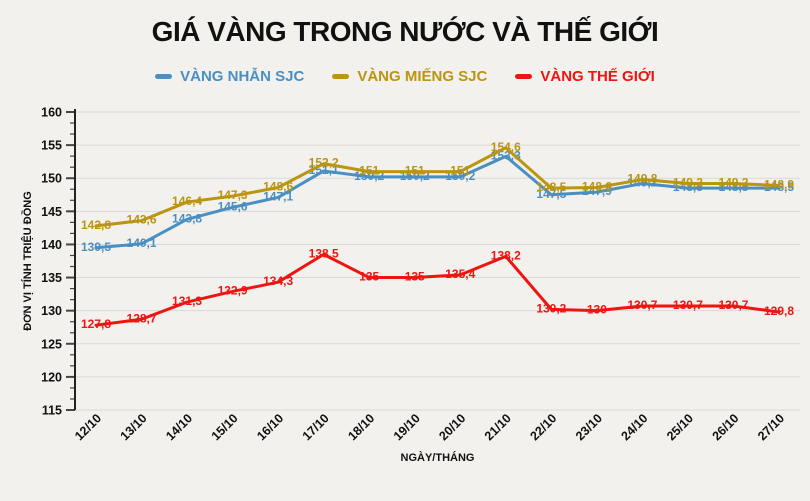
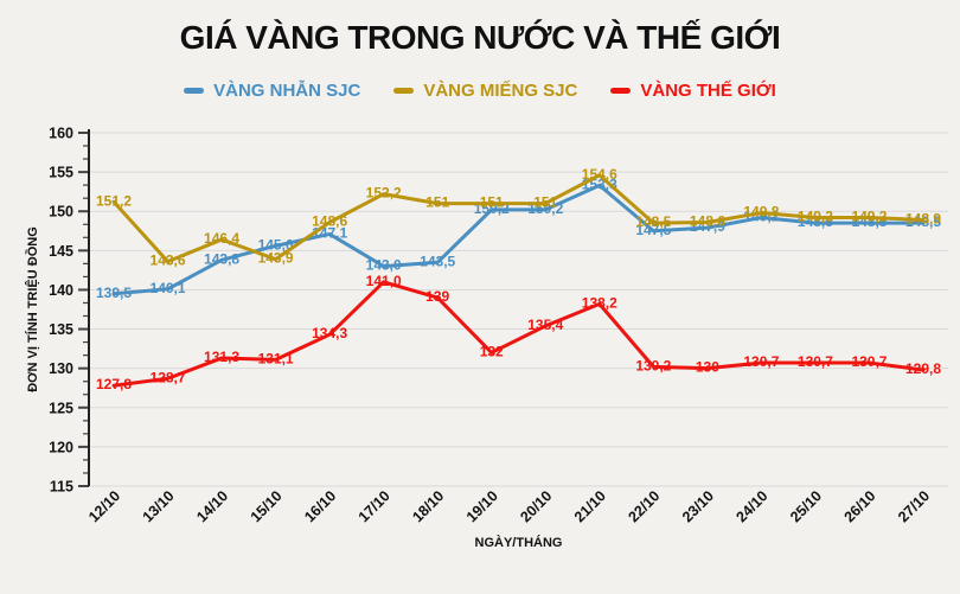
VÀNG MIẾNG SJC/12/10: 142,8 -> 151,2
VÀNG MIẾNG SJC/15/10: 147,3 -> 143,9
VÀNG THẾ GIỚI/15/10: 132,9 -> 131,1
VÀNG NHẪN SJC/17/10: 151,1 -> 143,0
VÀNG THẾ GIỚI/17/10: 138,5 -> 141,0
VÀNG NHẪN SJC/18/10: 150,2 -> 143,5
VÀNG THẾ GIỚI/18/10: 135 -> 139
VÀNG THẾ GIỚI/19/10: 135 -> 132
